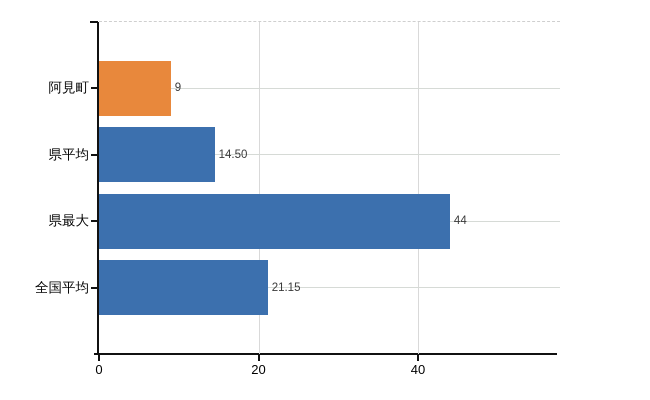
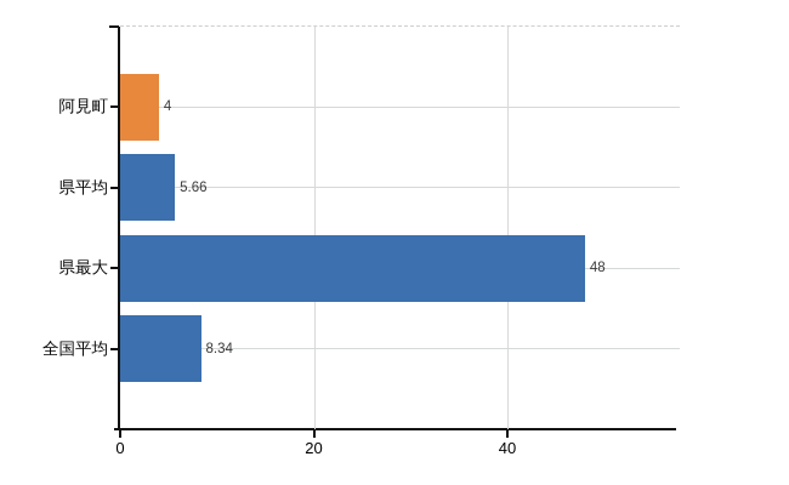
阿見町: 9 -> 4
県平均: 14.50 -> 5.66
県最大: 44 -> 48
全国平均: 21.15 -> 8.34
